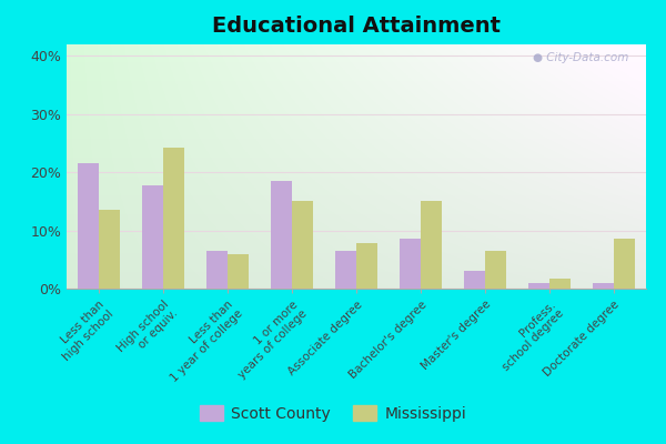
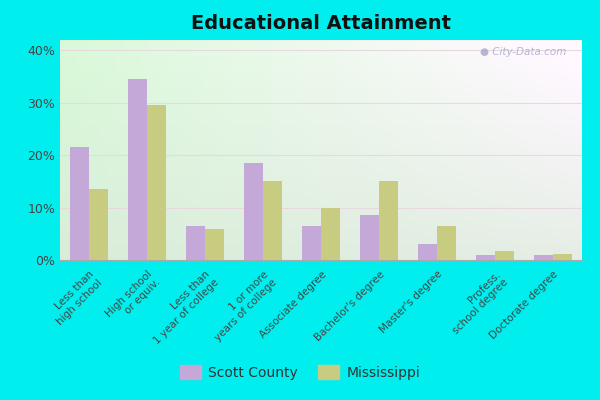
Scott County/High school or equiv.: 17.8% -> 34.5%
Mississippi/High school or equiv.: 24.2% -> 29.5%
Mississippi/Associate degree: 7.8% -> 10.0%
Mississippi/Doctorate degree: 8.6% -> 1.2%
